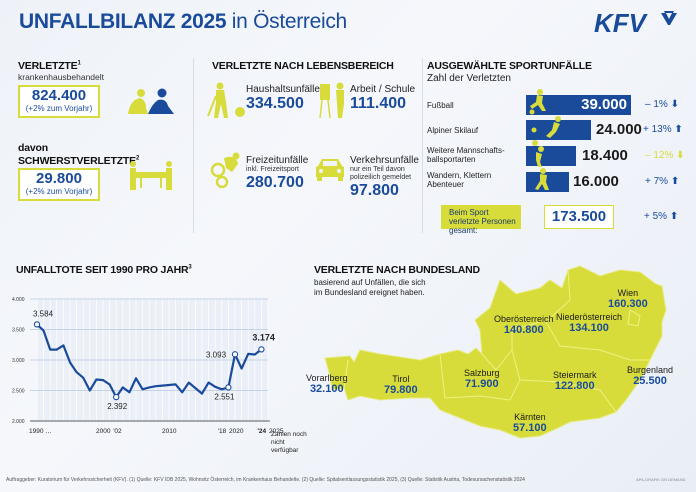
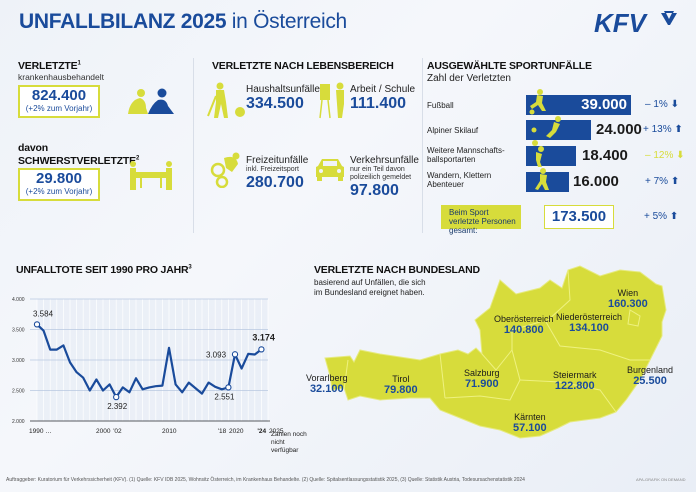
2000: 2700 -> 2500
2010: 2600 -> 3200
